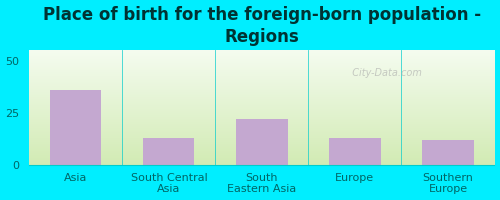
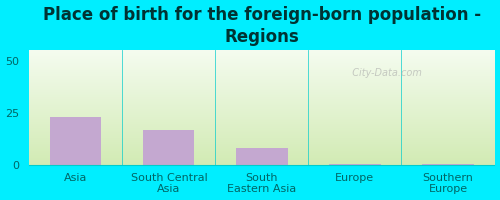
Asia: 36.0 -> 23.0
South Central Asia: 13.0 -> 17.0
South Eastern Asia: 22.0 -> 8.0
Europe: 13.0 -> 0.8
Southern Europe: 12.0 -> 0.8
